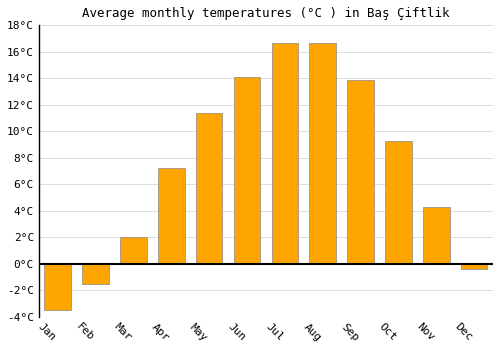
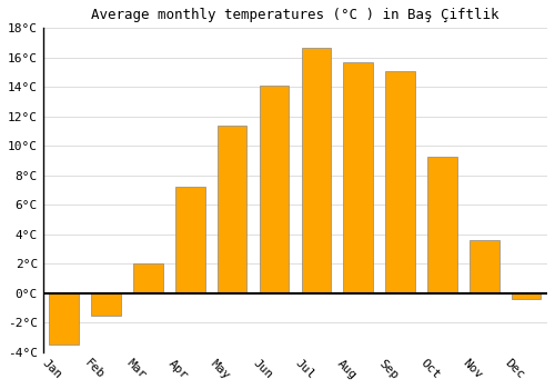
Aug: 16.7°C -> 15.7°C
Sep: 13.9°C -> 15.1°C
Nov: 4.3°C -> 3.6°C
